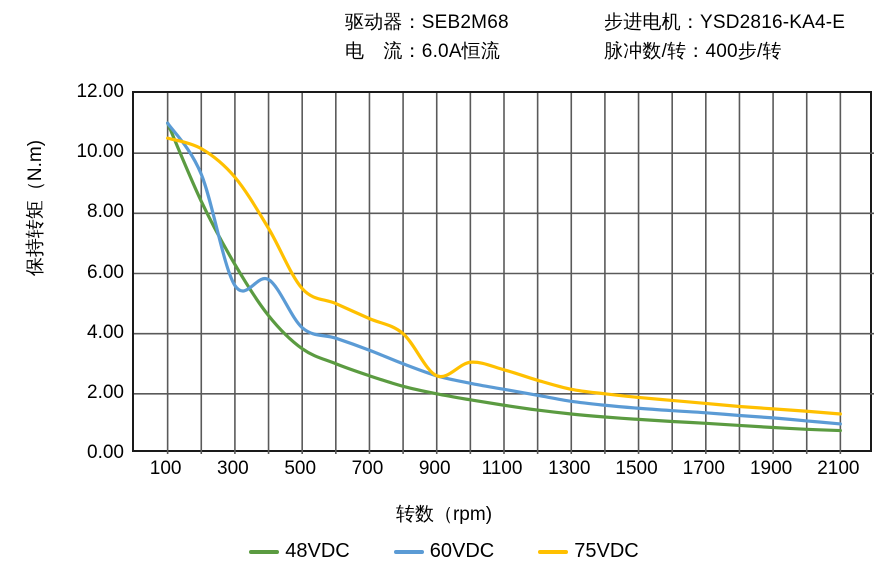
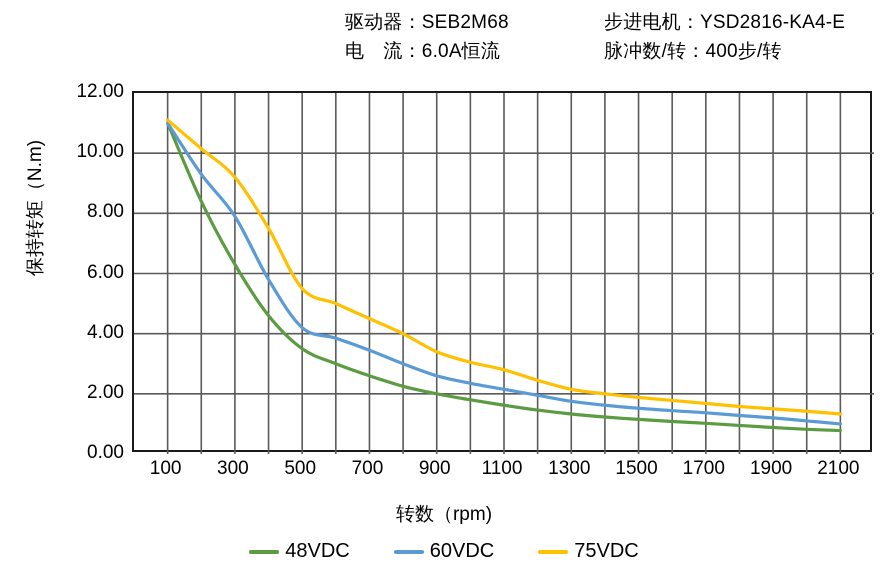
75VDC/100: 10.5 -> 11.1
60VDC/300: 5.6 -> 7.9
75VDC/900: 2.6 -> 3.4
